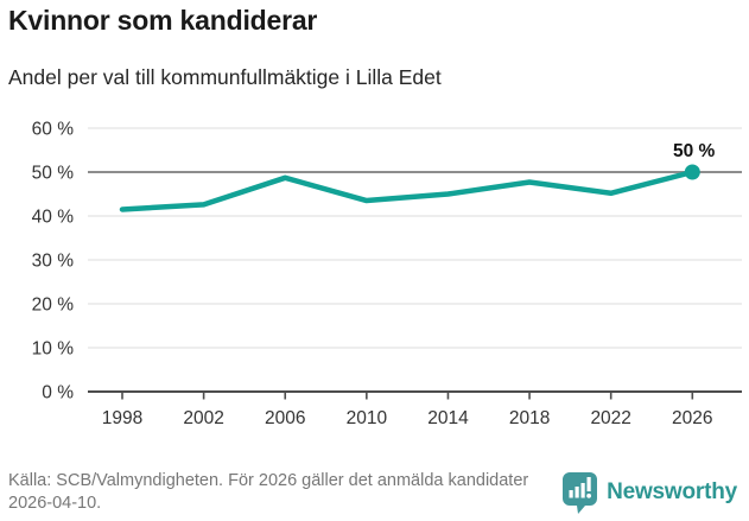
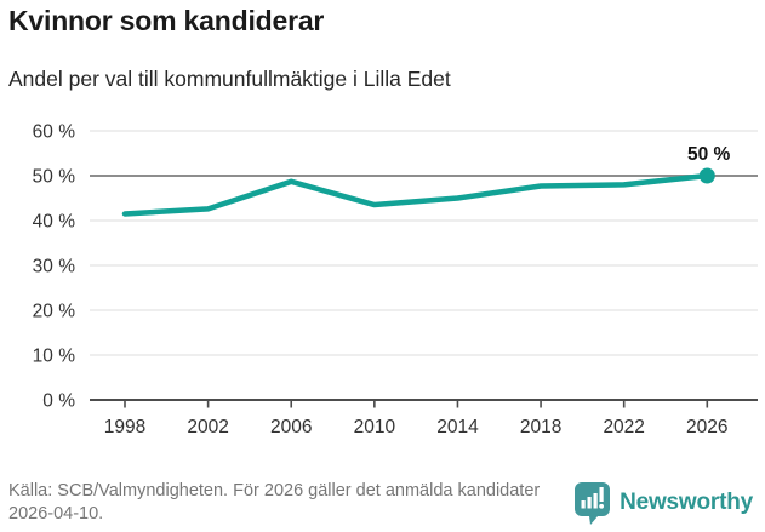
2022: 45% -> 48%
